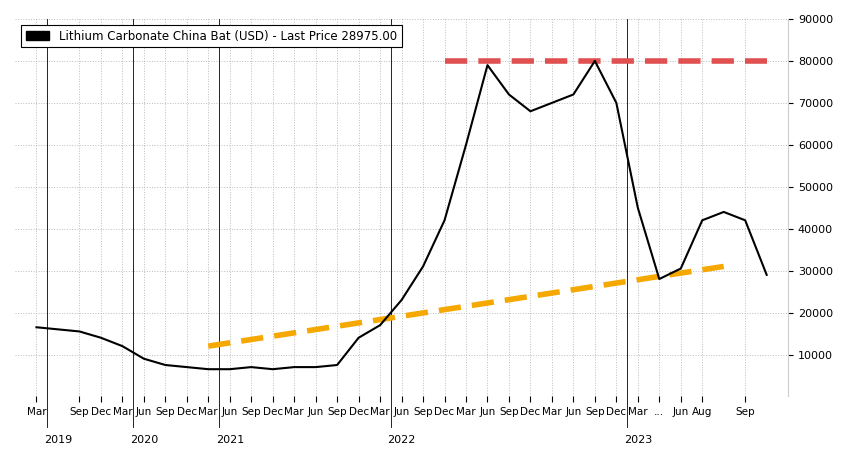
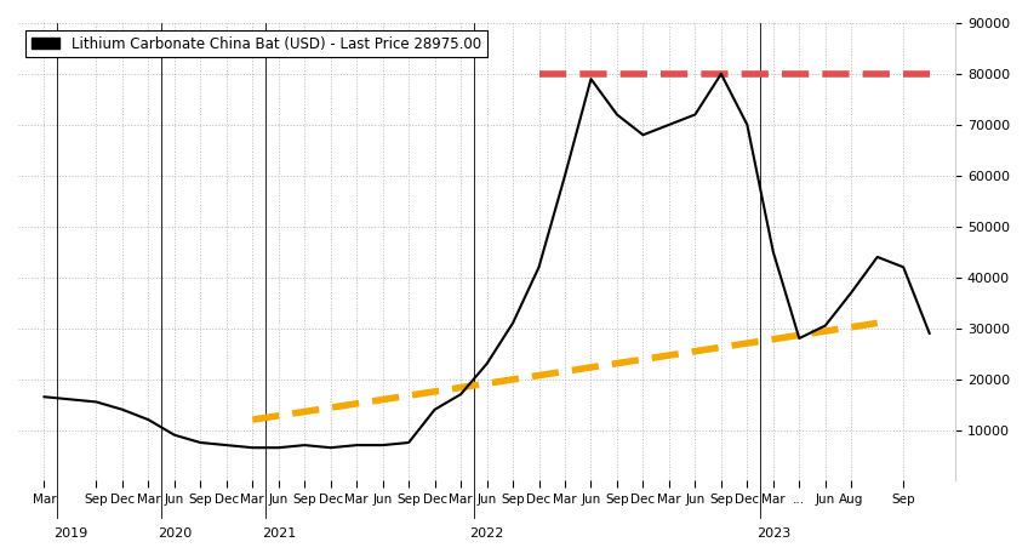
Lithium Carbonate China Bat (USD) - Last Price 28975.00/Aug: 42000 -> 37000
